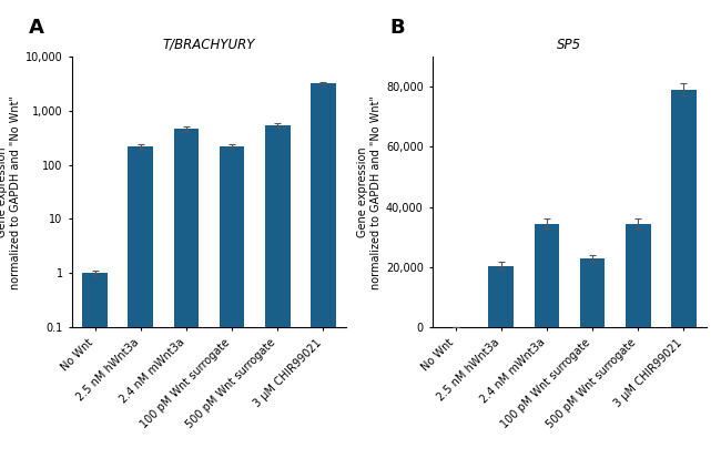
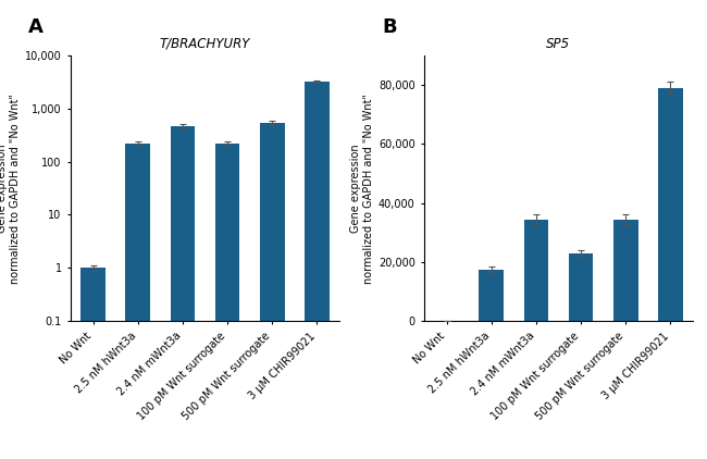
SP5/2.5 nM hWnt3a: 20,500 -> 17,500
